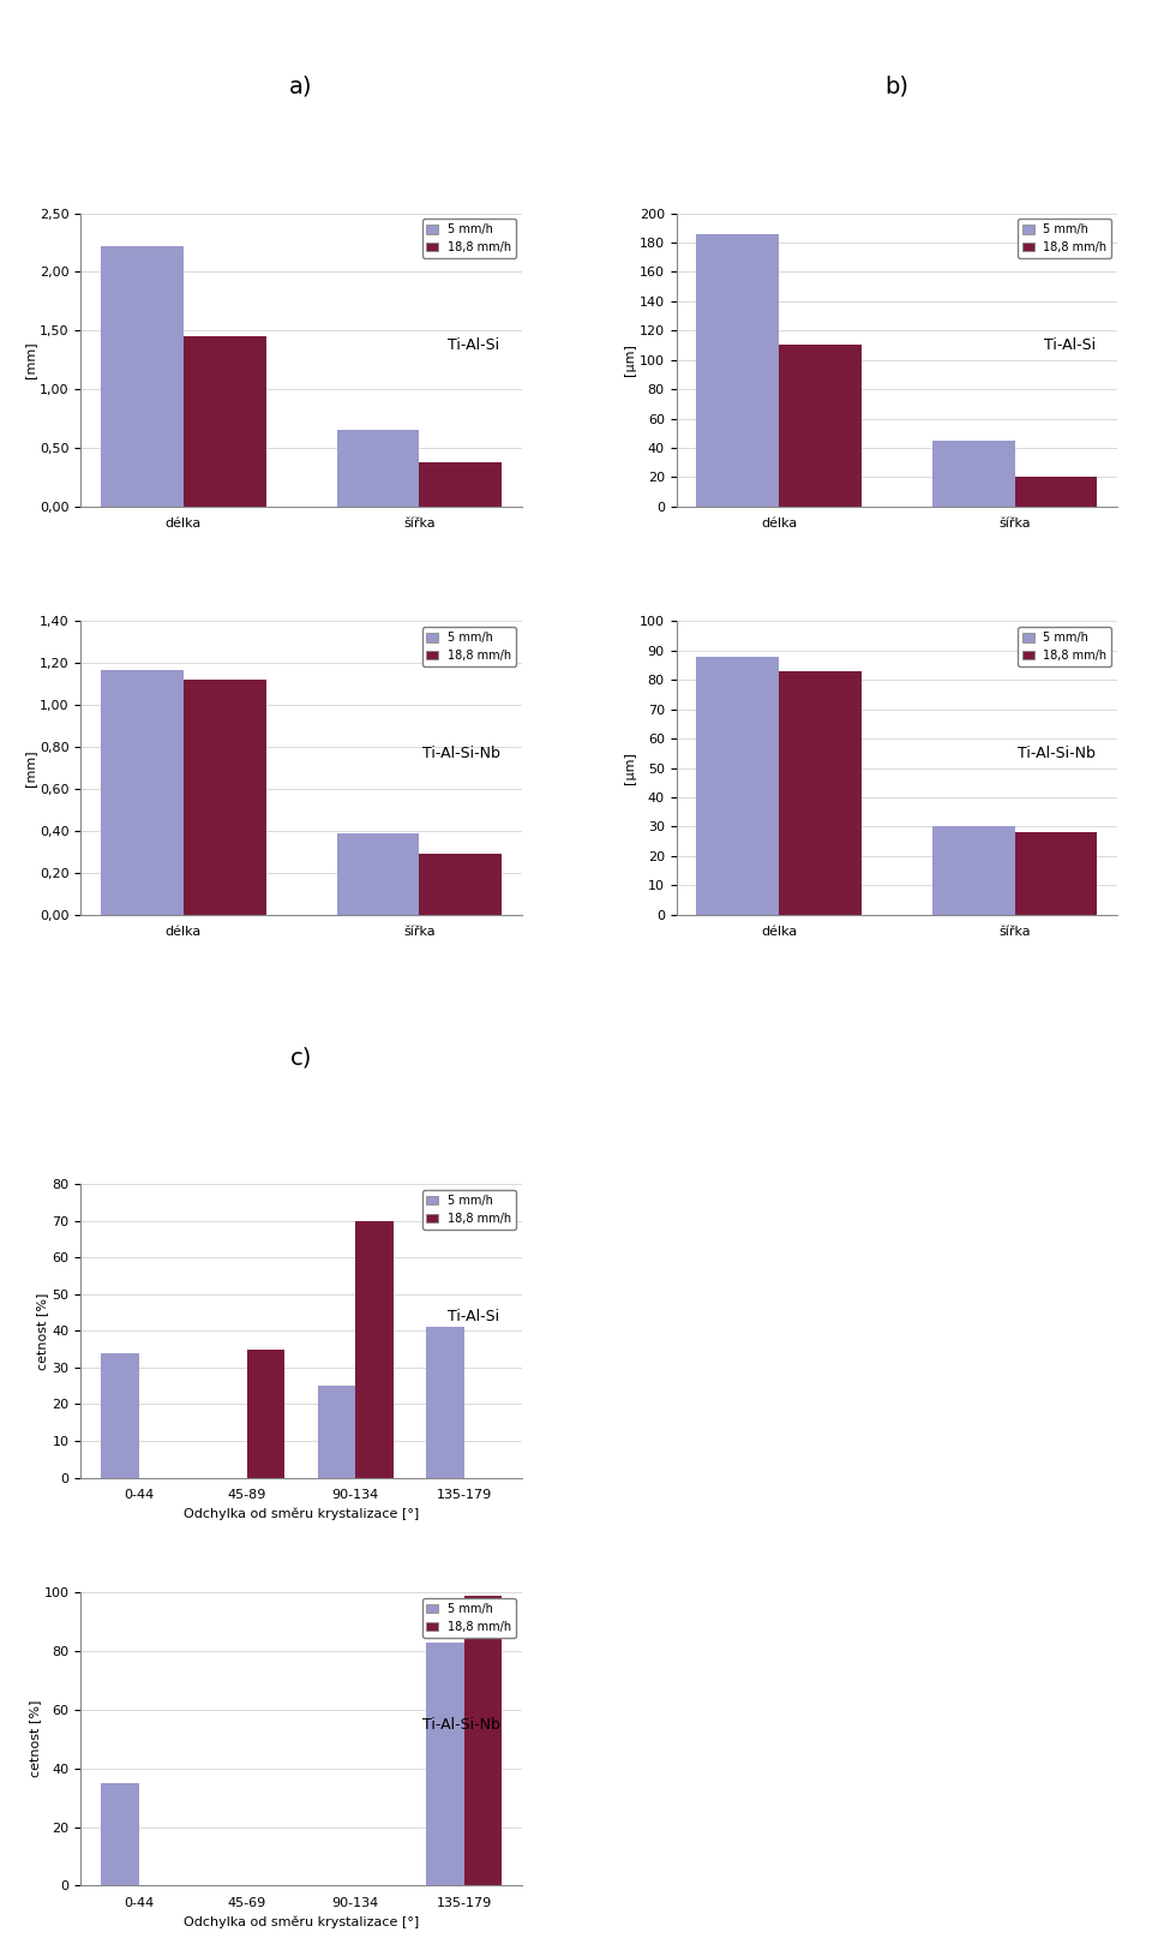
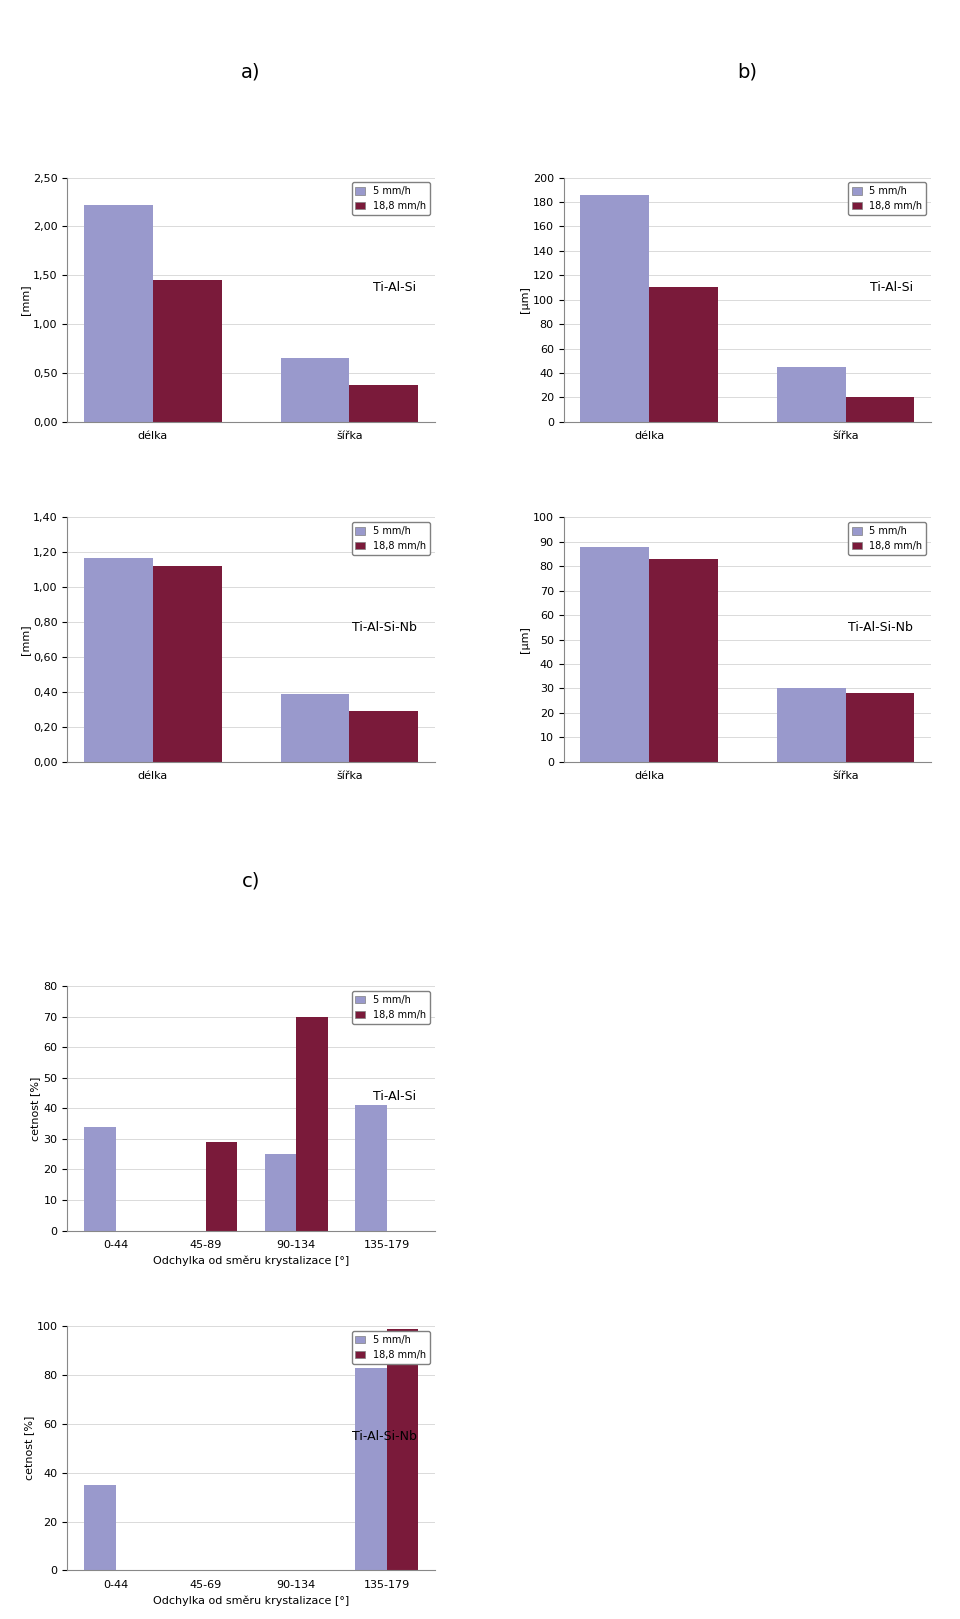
18,8 mm/h/45-89: 35 -> 29
